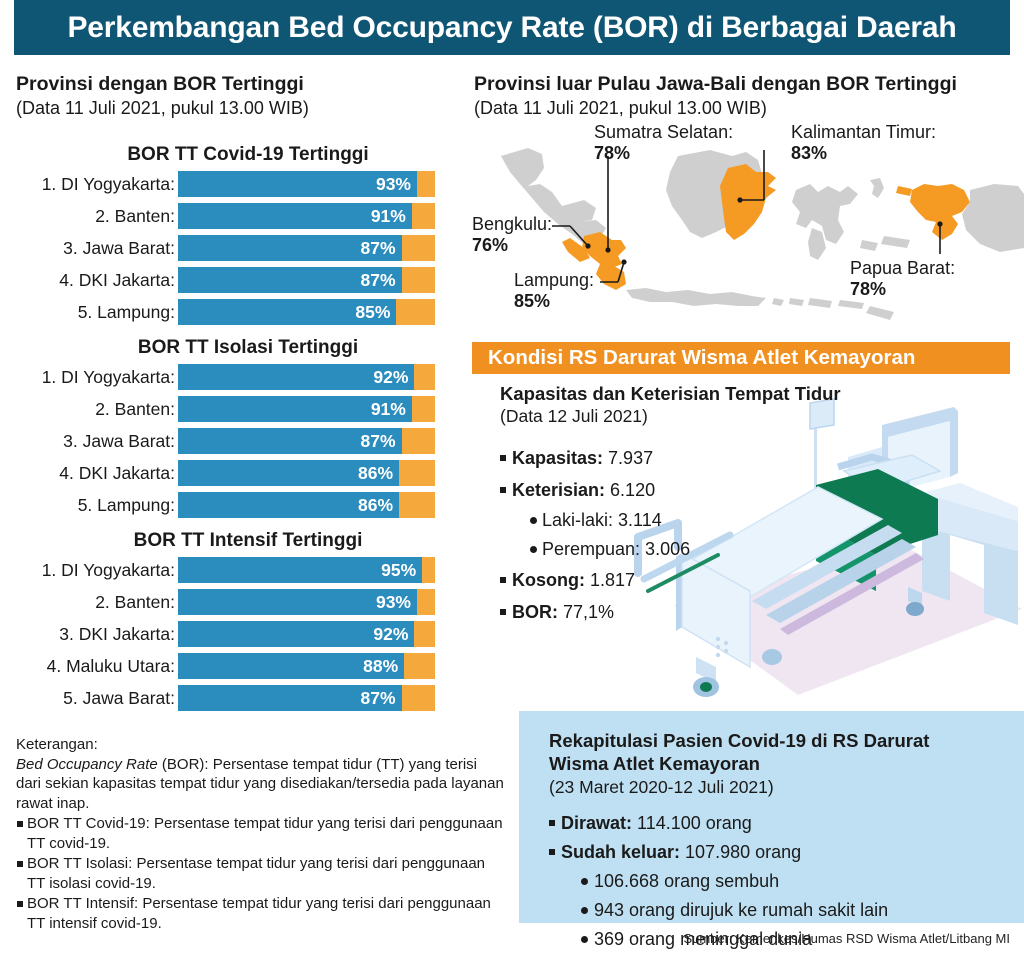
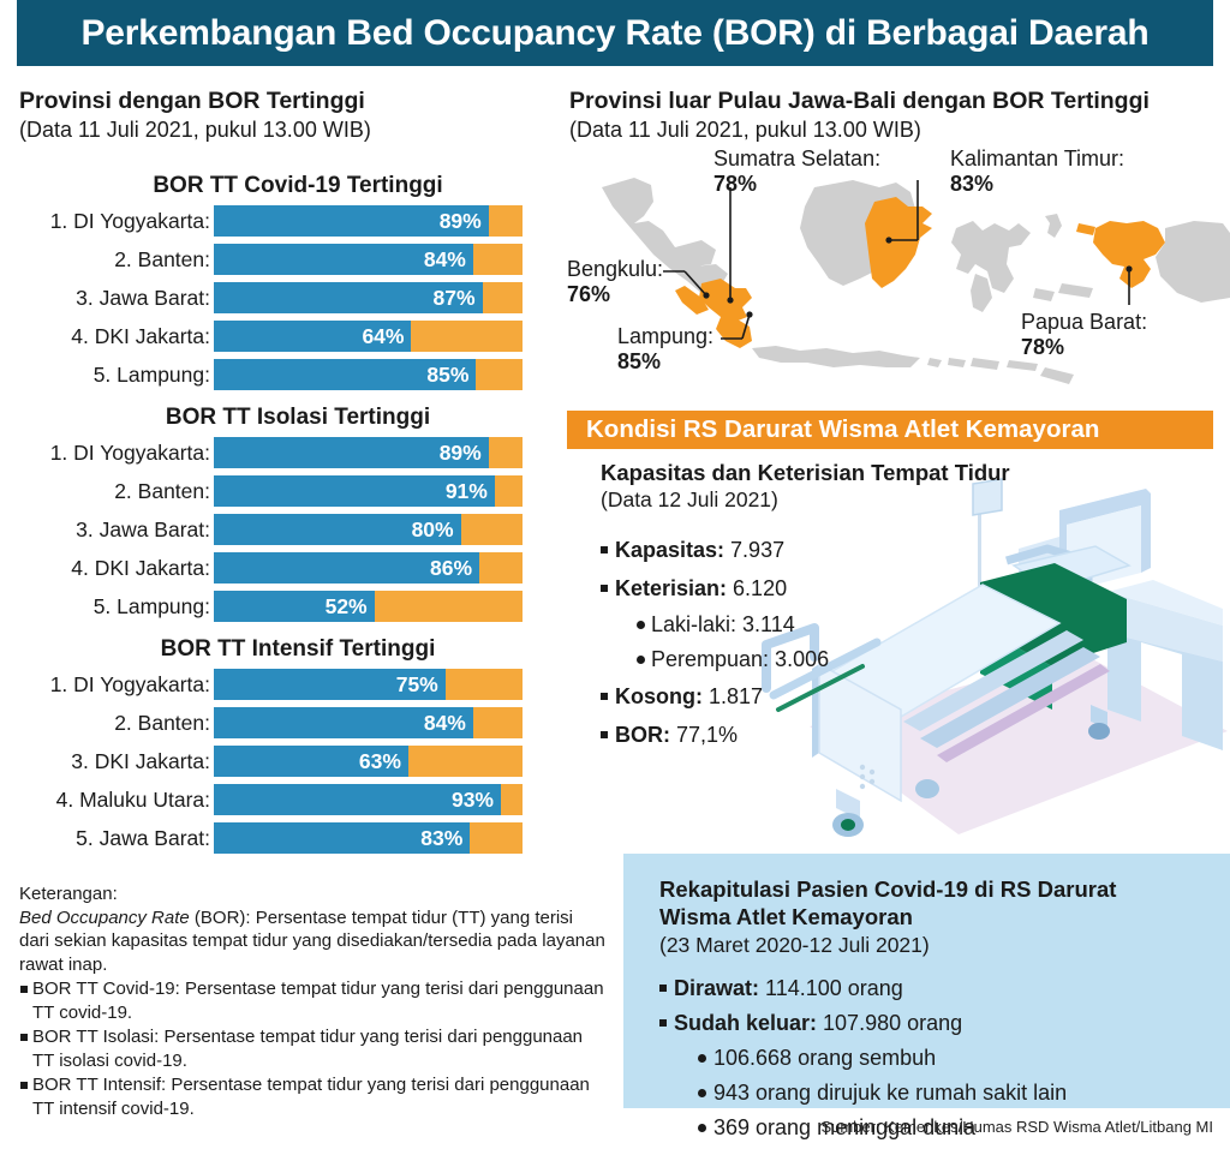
BOR TT Covid-19 Tertinggi/1. DI Yogyakarta:: 93% -> 89%
BOR TT Covid-19 Tertinggi/2. Banten:: 91% -> 84%
BOR TT Covid-19 Tertinggi/4. DKI Jakarta:: 87% -> 64%
BOR TT Isolasi Tertinggi/1. DI Yogyakarta:: 92% -> 89%
BOR TT Isolasi Tertinggi/3. Jawa Barat:: 87% -> 80%
BOR TT Isolasi Tertinggi/5. Lampung:: 86% -> 52%
BOR TT Intensif Tertinggi/1. DI Yogyakarta:: 95% -> 75%
BOR TT Intensif Tertinggi/2. Banten:: 93% -> 84%
BOR TT Intensif Tertinggi/3. DKI Jakarta:: 92% -> 63%
BOR TT Intensif Tertinggi/4. Maluku Utara:: 88% -> 93%
BOR TT Intensif Tertinggi/5. Jawa Barat:: 87% -> 83%
